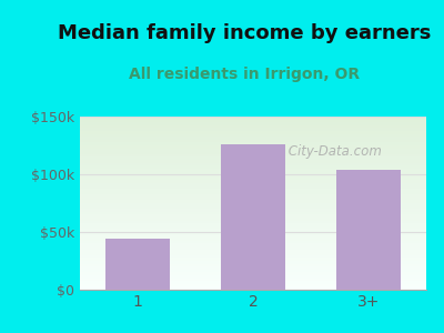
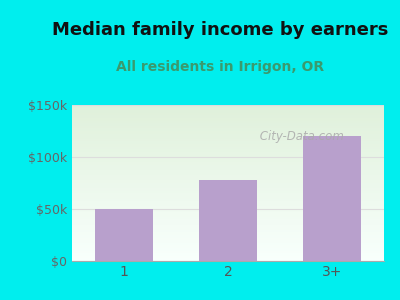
1: $44k -> $50k
2: $126k -> $78k
3+: $104k -> $120k
